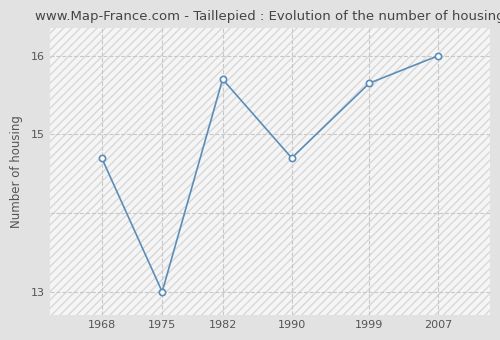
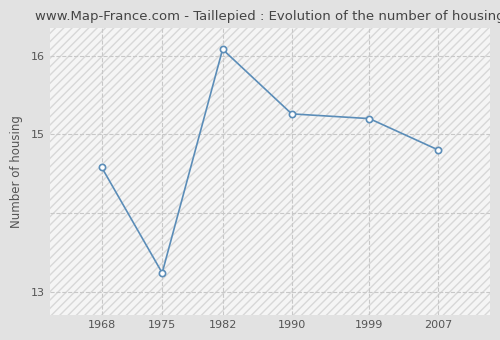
1968: 14.70 -> 14.58
1975: 13.00 -> 13.24
1982: 15.70 -> 16.08
1990: 14.70 -> 15.26
1999: 15.65 -> 15.20
2007: 16.00 -> 14.80
